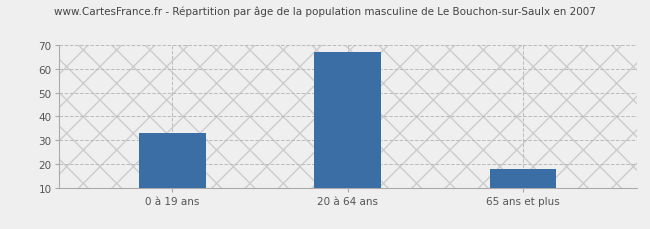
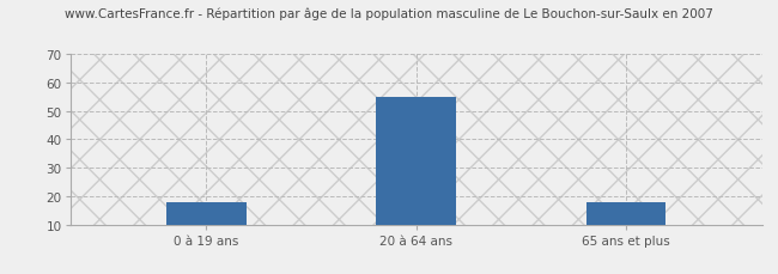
0 à 19 ans: 33 -> 18
20 à 64 ans: 67 -> 55
